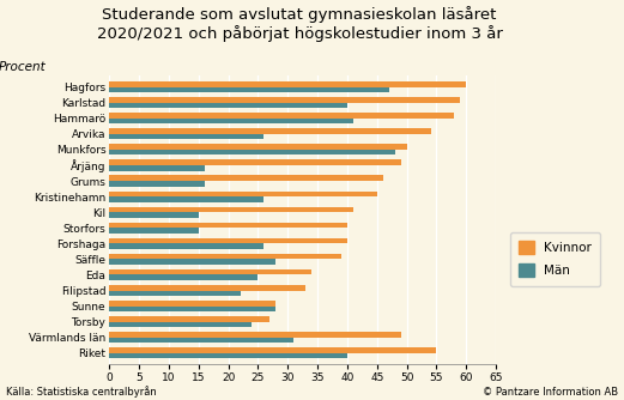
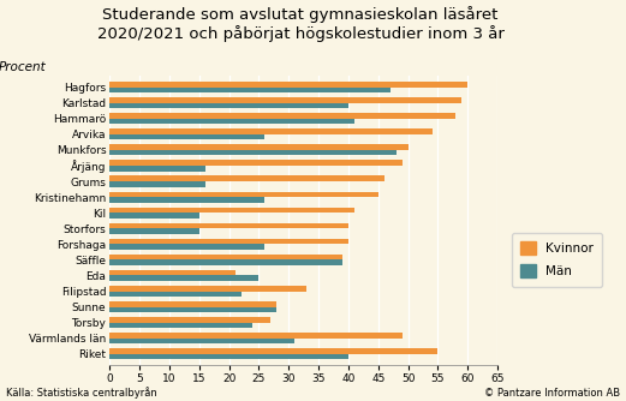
Män/Säffle: 28 -> 39
Kvinnor/Eda: 34 -> 21
